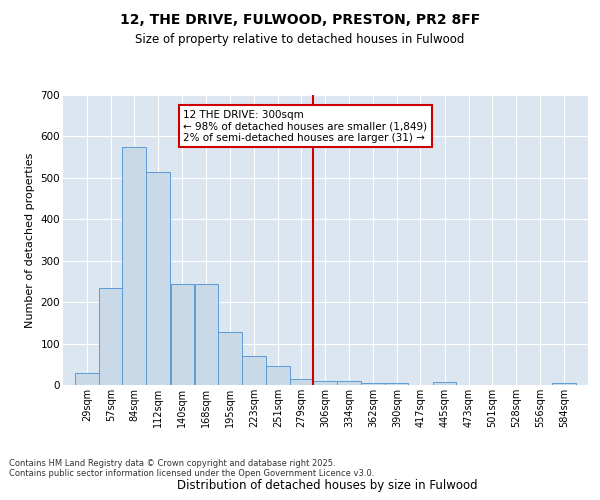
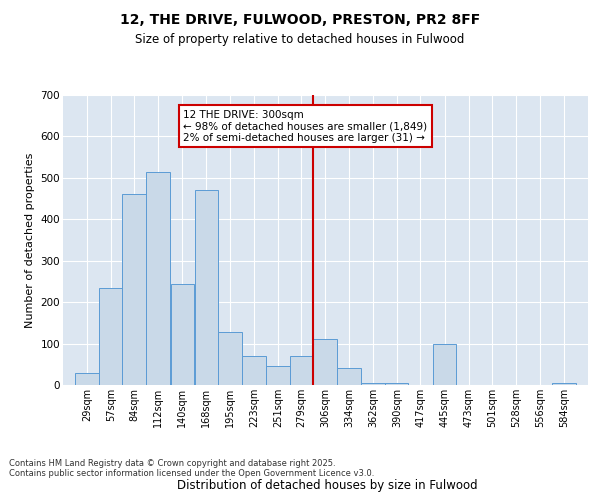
84sqm: 575 -> 460
168sqm: 243 -> 470
279sqm: 15 -> 70
306sqm: 10 -> 110
334sqm: 10 -> 40
445sqm: 8 -> 100
